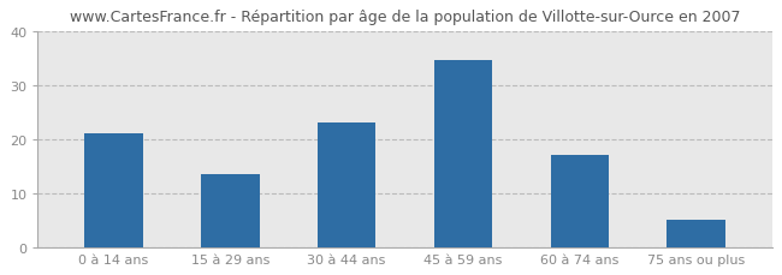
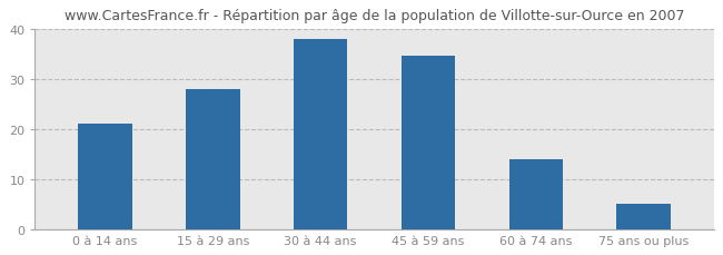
15 à 29 ans: 13.5 -> 28.0
30 à 44 ans: 23.0 -> 38.0
60 à 74 ans: 17.0 -> 14.0
